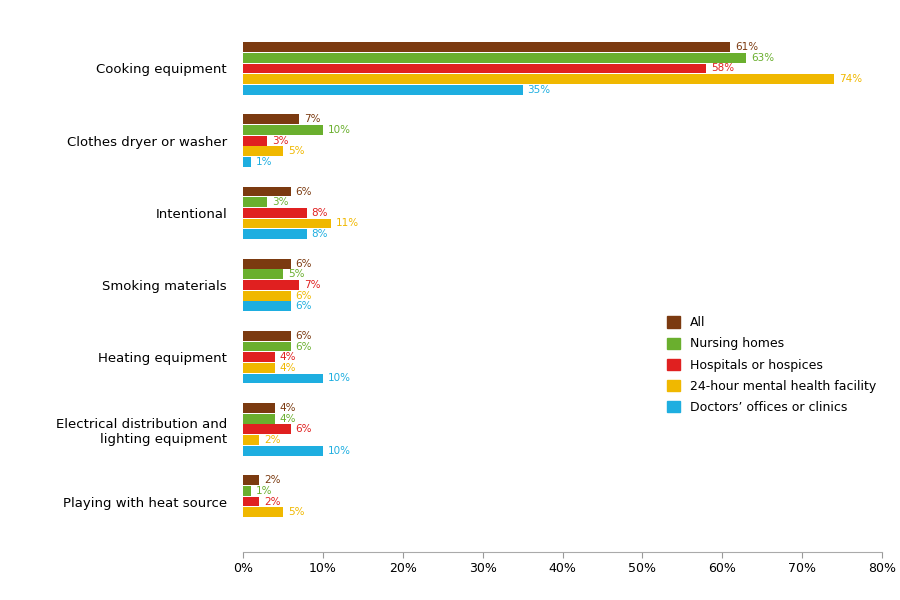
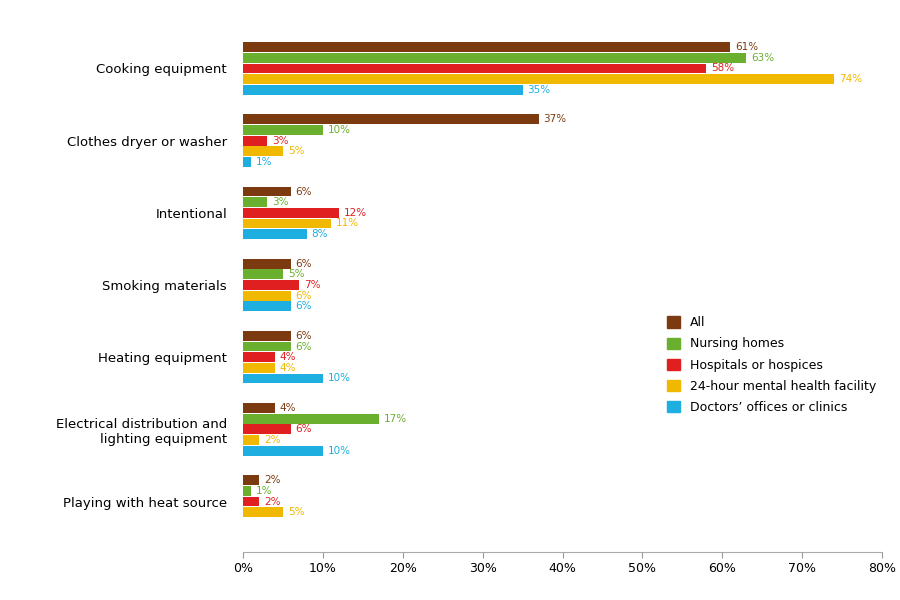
All/Clothes dryer or washer: 7% -> 37%
Hospitals or hospices/Intentional: 8% -> 12%
Nursing homes/Electrical distribution and lighting equipment: 4% -> 17%
